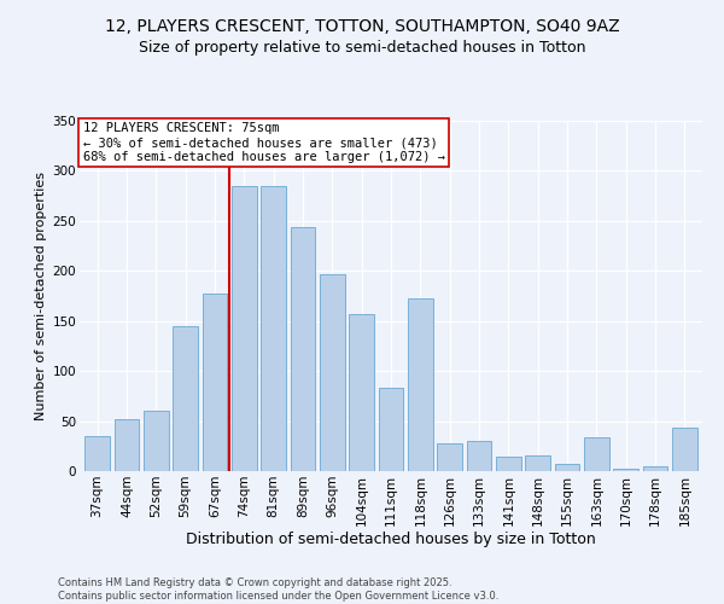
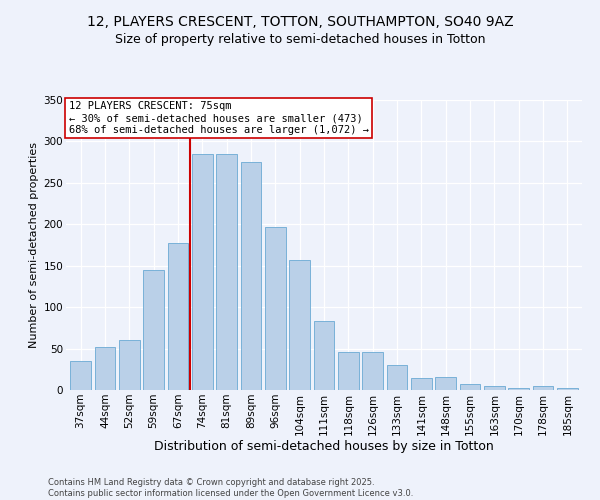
89sqm: 244 -> 275
118sqm: 172 -> 46
126sqm: 28 -> 46
163sqm: 34 -> 5
185sqm: 44 -> 3
